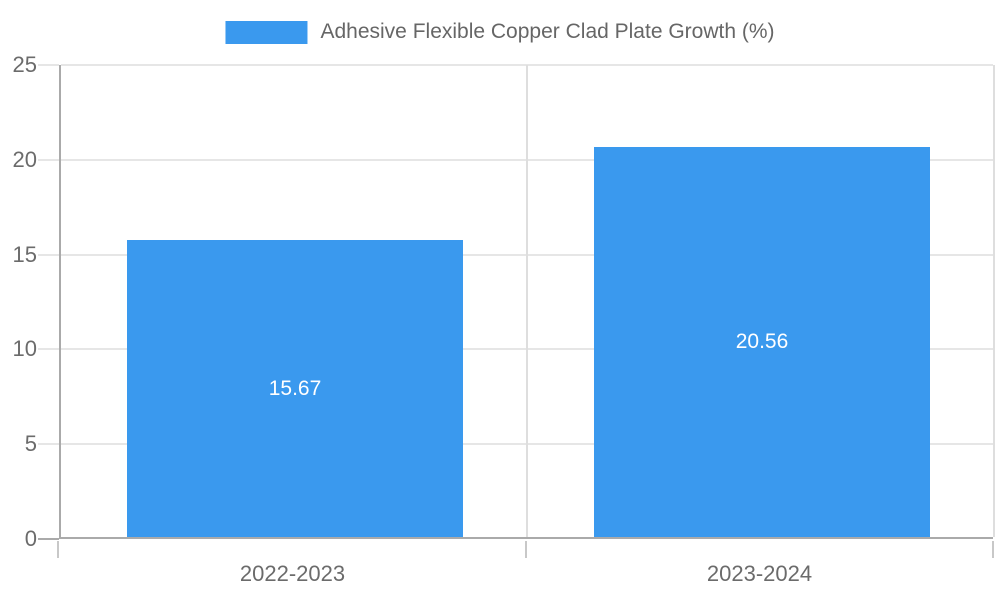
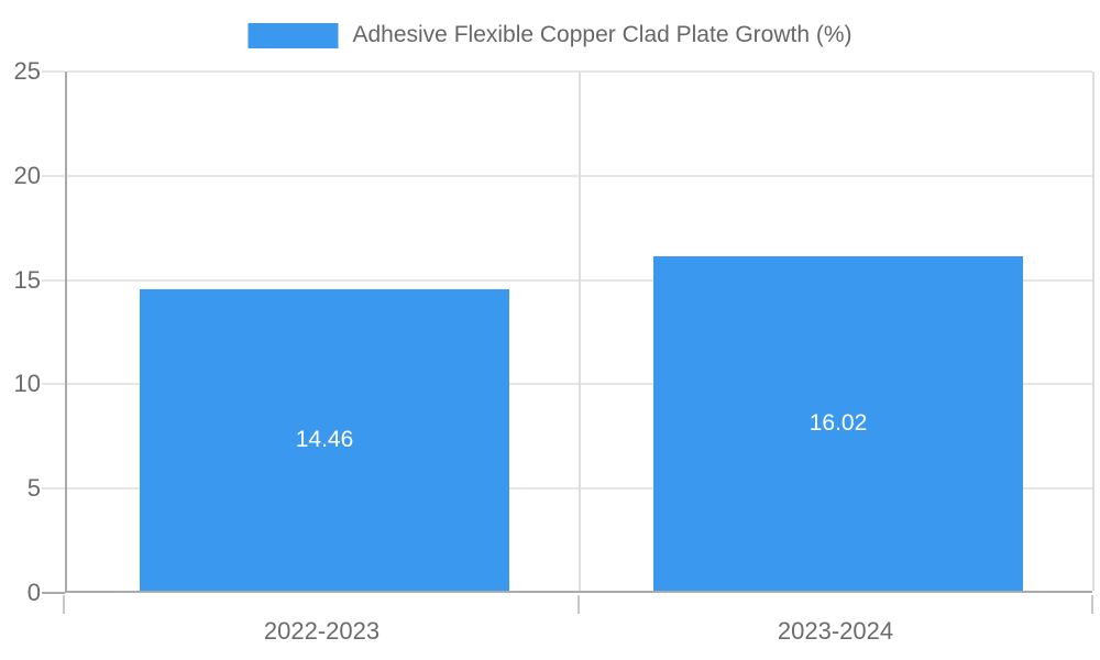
2022-2023: 15.67 -> 14.46
2023-2024: 20.56 -> 16.02
